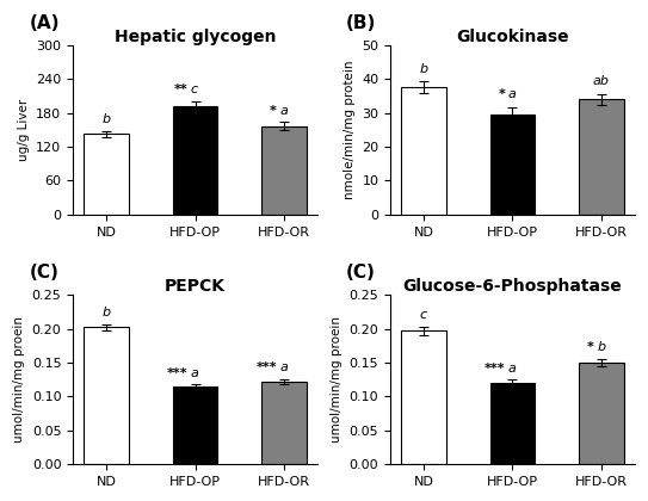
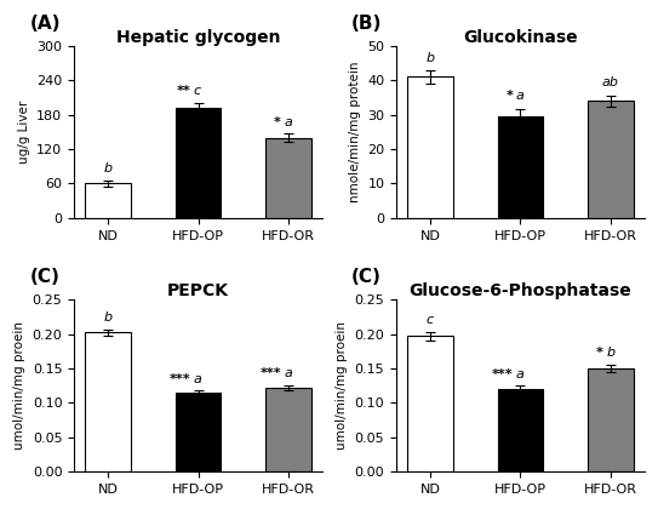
Hepatic glycogen/ND: 143 -> 60
Hepatic glycogen/HFD-OR: 157 -> 140
Glucokinase/ND: 37.5 -> 41.0
